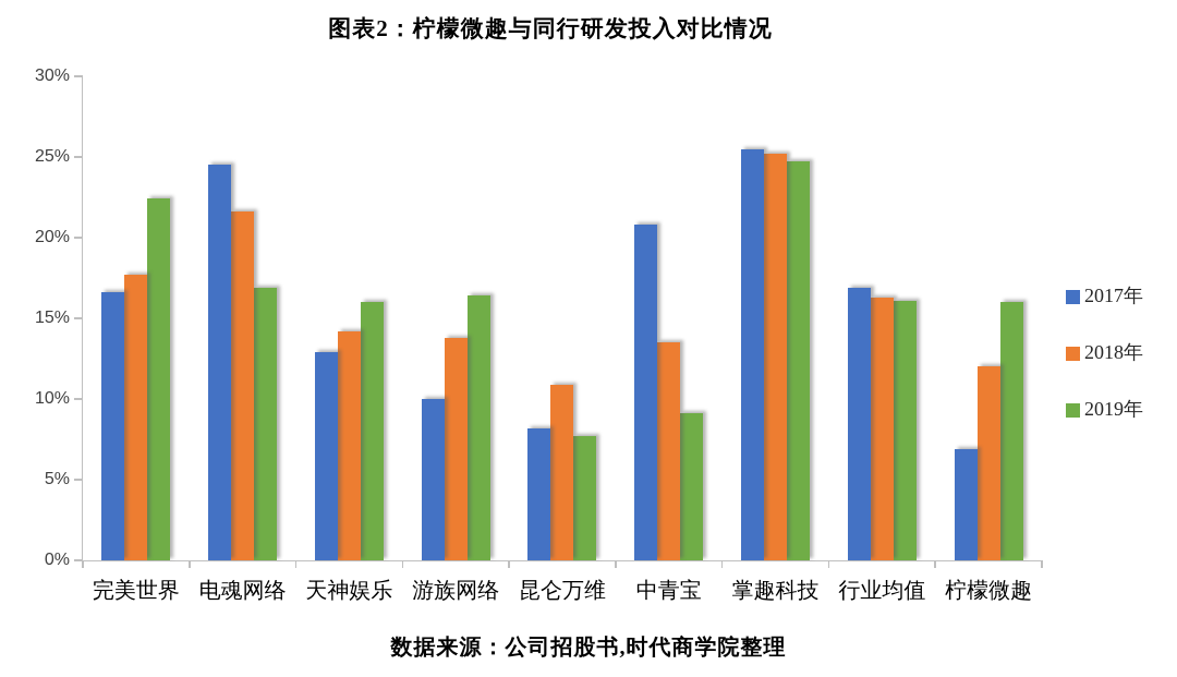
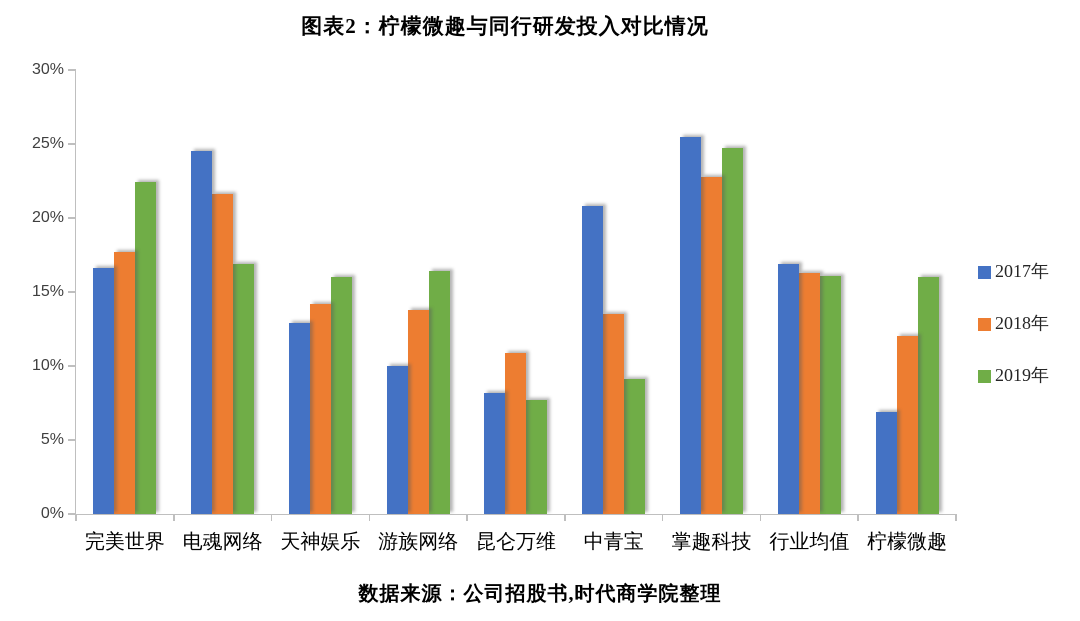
2018年/掌趣科技: 25.2% -> 22.8%
